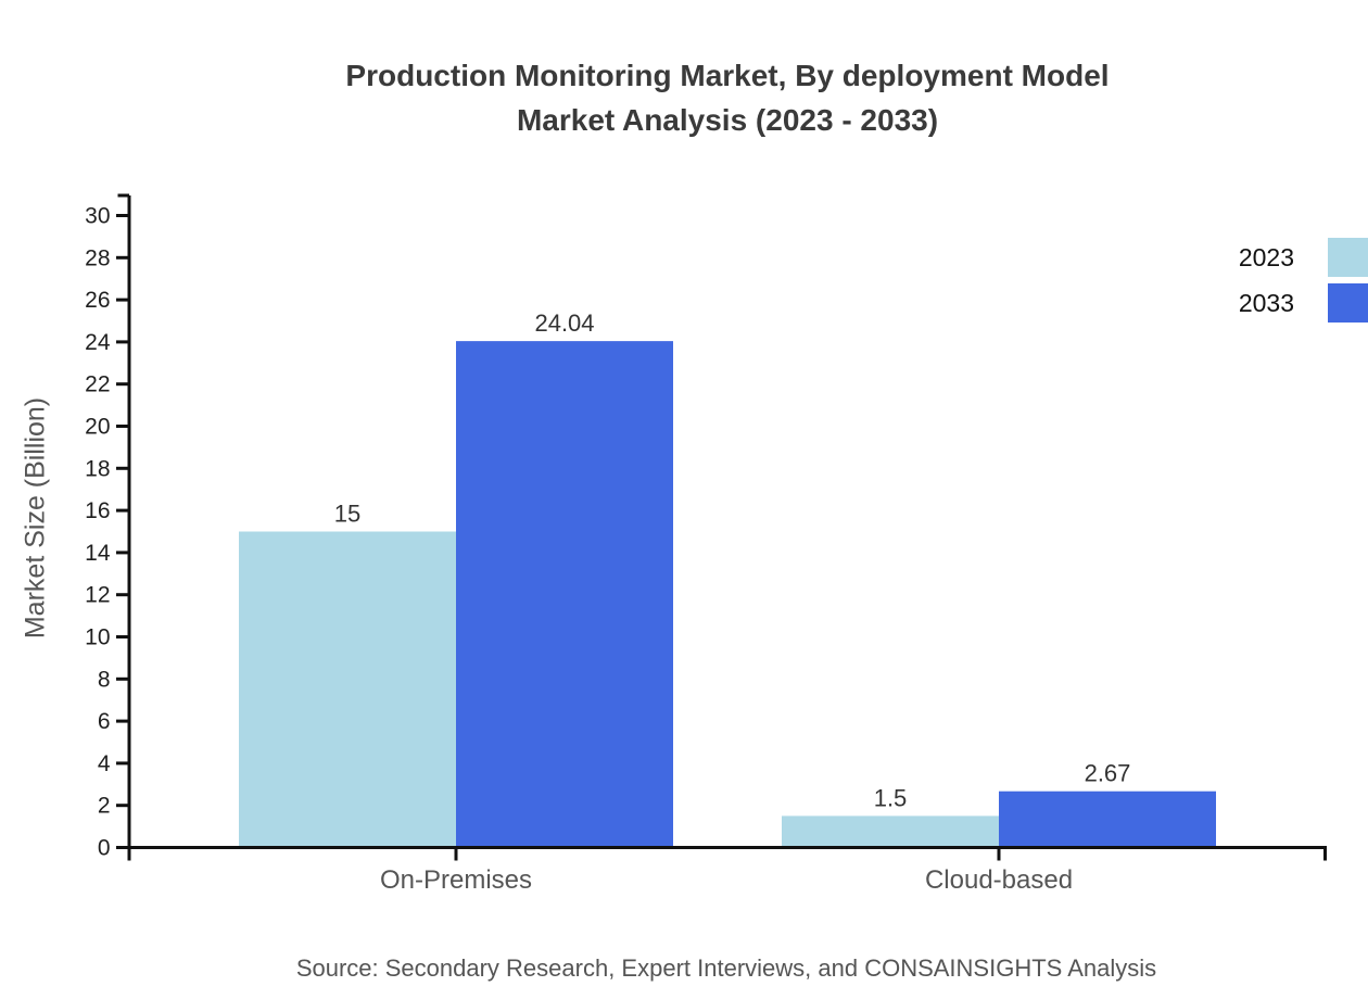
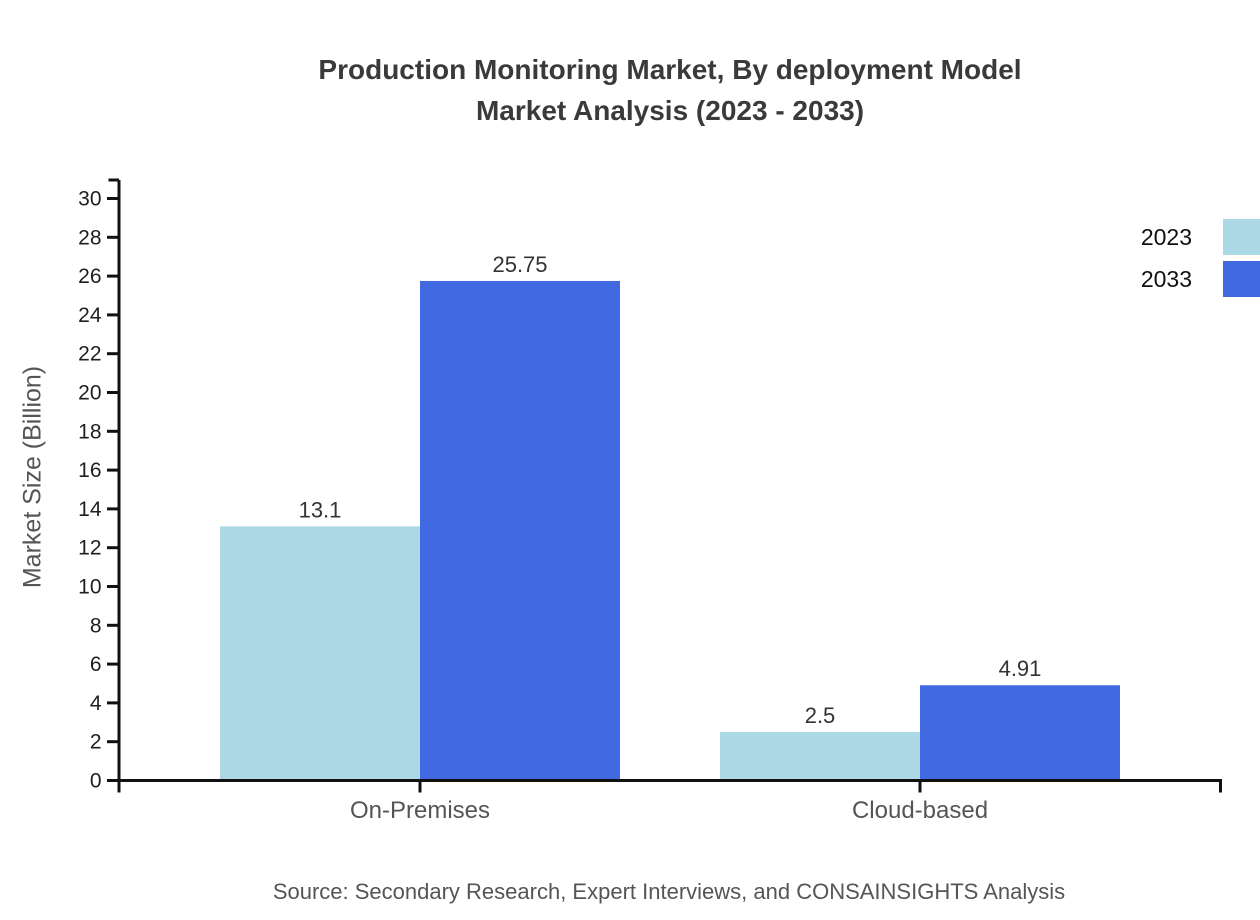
2023/On-Premises: 15 -> 13.1
2033/On-Premises: 24.04 -> 25.75
2023/Cloud-based: 1.5 -> 2.5
2033/Cloud-based: 2.67 -> 4.91
